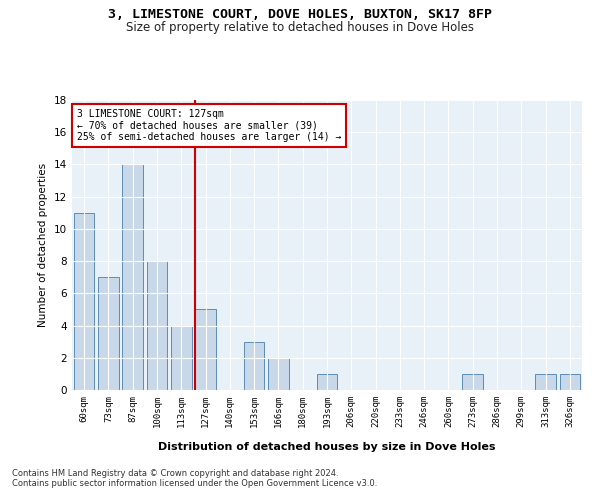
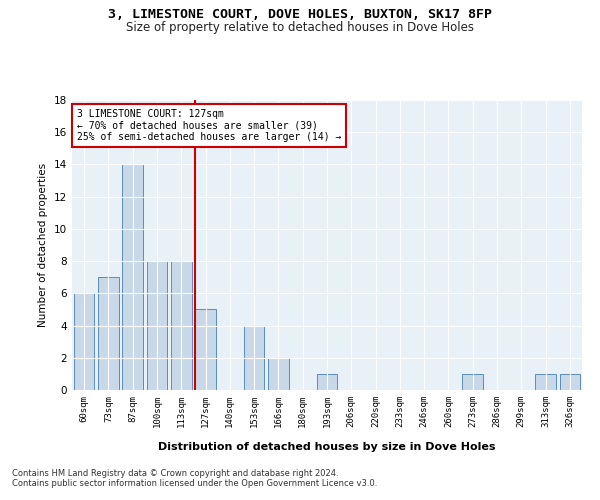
60sqm: 11 -> 6
113sqm: 4 -> 8
153sqm: 3 -> 4
